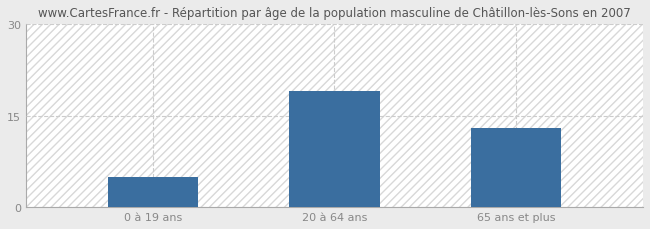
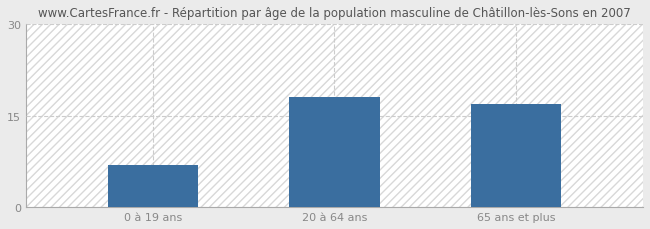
0 à 19 ans: 5 -> 7
20 à 64 ans: 19 -> 18
65 ans et plus: 13 -> 17
